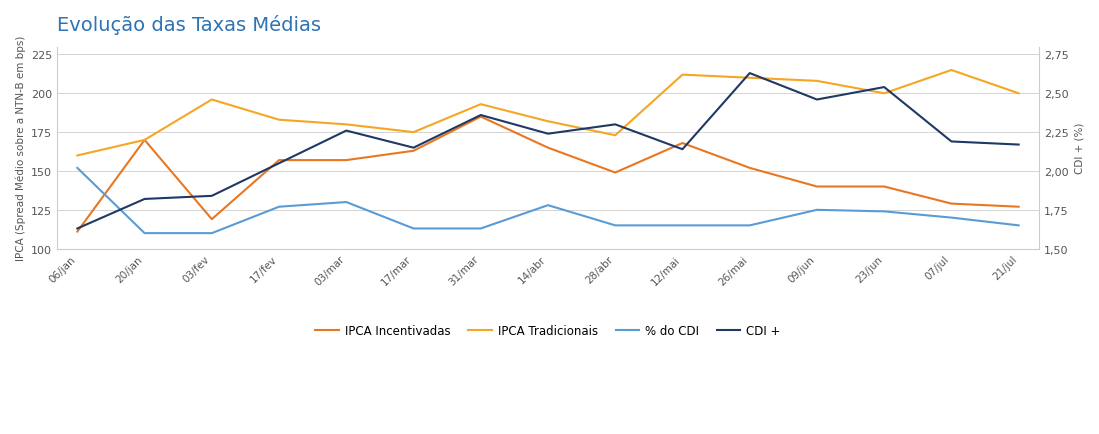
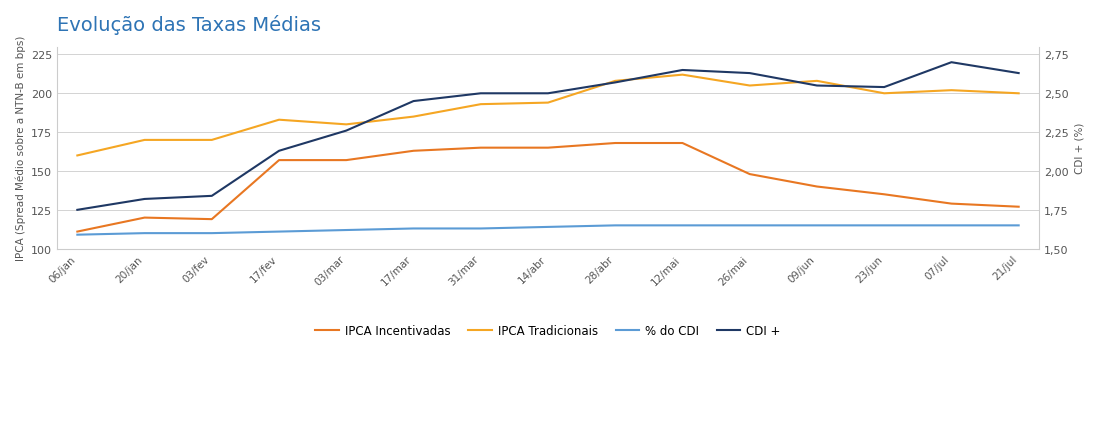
% do CDI/06/jan: 152 -> 109
CDI +/06/jan: 113 -> 125
IPCA Incentivadas/20/jan: 170 -> 120
IPCA Tradicionais/03/fev: 196 -> 170
% do CDI/17/fev: 127 -> 111
CDI +/17/fev: 155 -> 163
% do CDI/03/mar: 130 -> 112
IPCA Tradicionais/17/mar: 175 -> 185
CDI +/17/mar: 165 -> 195
IPCA Incentivadas/31/mar: 185 -> 165
CDI +/31/mar: 186 -> 200
IPCA Tradicionais/14/abr: 182 -> 194
% do CDI/14/abr: 128 -> 114
CDI +/14/abr: 174 -> 200
IPCA Incentivadas/28/abr: 149 -> 168
IPCA Tradicionais/28/abr: 173 -> 208
CDI +/28/abr: 180 -> 207
CDI +/12/mai: 164 -> 215
IPCA Incentivadas/26/mai: 152 -> 148
IPCA Tradicionais/26/mai: 210 -> 205
% do CDI/09/jun: 125 -> 115
CDI +/09/jun: 196 -> 205
IPCA Incentivadas/23/jun: 140 -> 135
% do CDI/23/jun: 124 -> 115
IPCA Tradicionais/07/jul: 215 -> 202
% do CDI/07/jul: 120 -> 115
CDI +/07/jul: 169 -> 220
CDI +/21/jul: 167 -> 213
